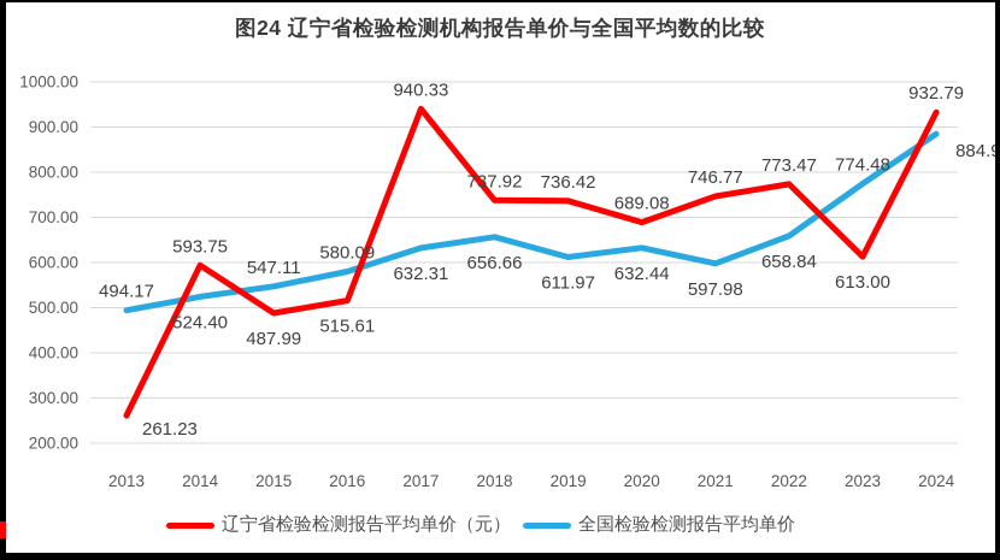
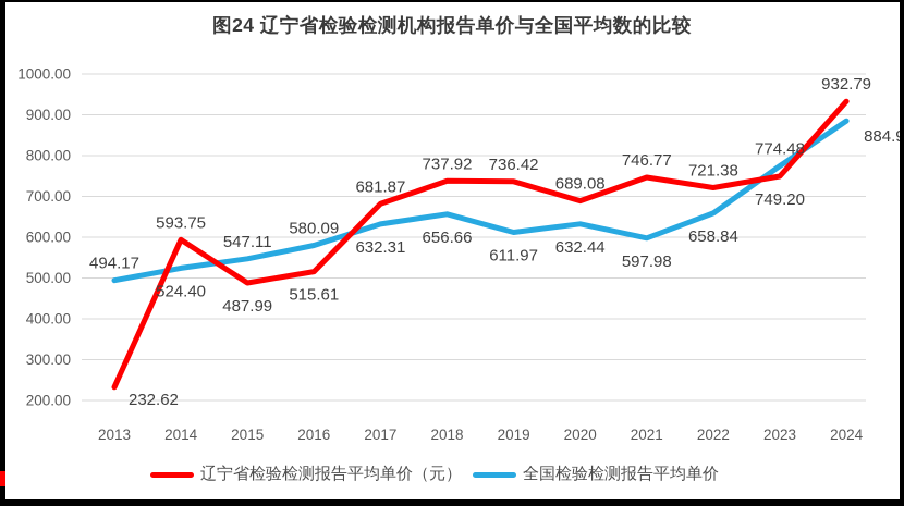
辽宁省检验检测报告平均单价（元）/2013: 261.23 -> 232.62
辽宁省检验检测报告平均单价（元）/2017: 940.33 -> 681.87
辽宁省检验检测报告平均单价（元）/2022: 773.47 -> 721.38
辽宁省检验检测报告平均单价（元）/2023: 613.00 -> 749.20
